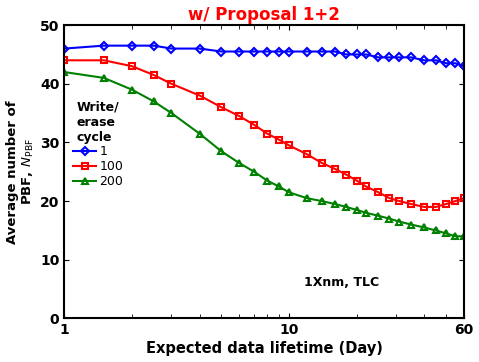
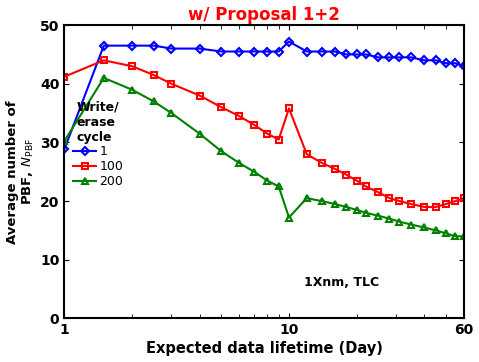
1/1: 46.0 -> 28.8
100/1: 44.0 -> 41.2
200/1: 42.0 -> 30.2
1/10: 45.5 -> 47.2
100/10: 29.5 -> 35.8
200/10: 21.5 -> 17.2
